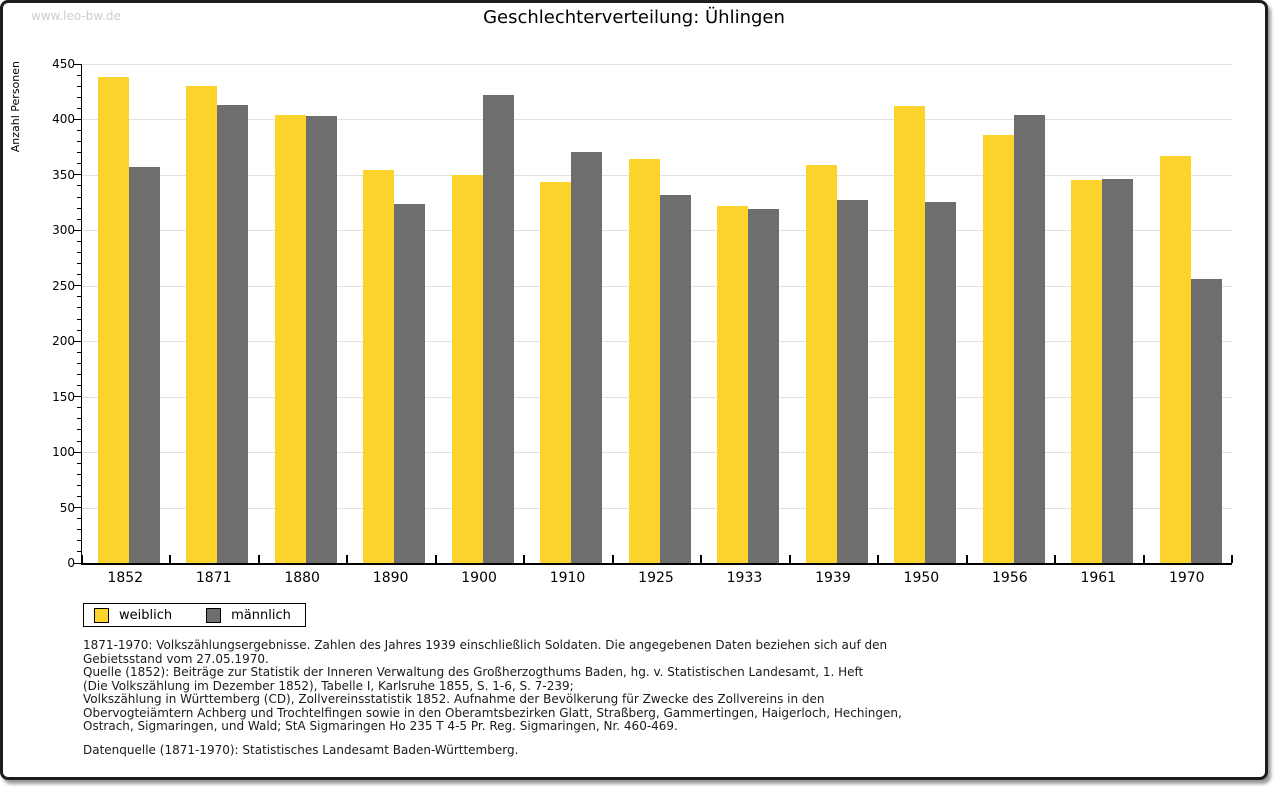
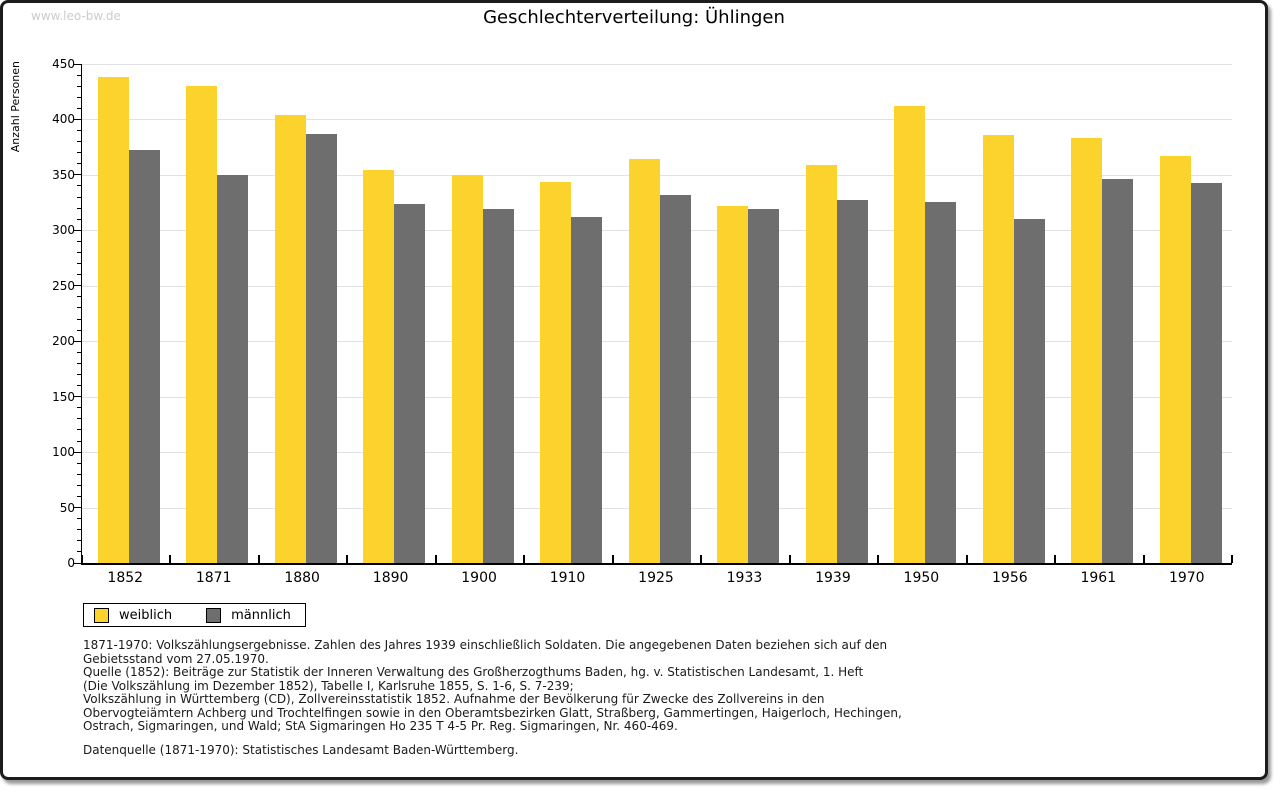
männlich/1852: 357 -> 372
männlich/1871: 413 -> 350
männlich/1880: 403 -> 387
männlich/1900: 422 -> 319
männlich/1910: 371 -> 312
männlich/1956: 404 -> 310
weiblich/1961: 345 -> 383
männlich/1970: 256 -> 343
